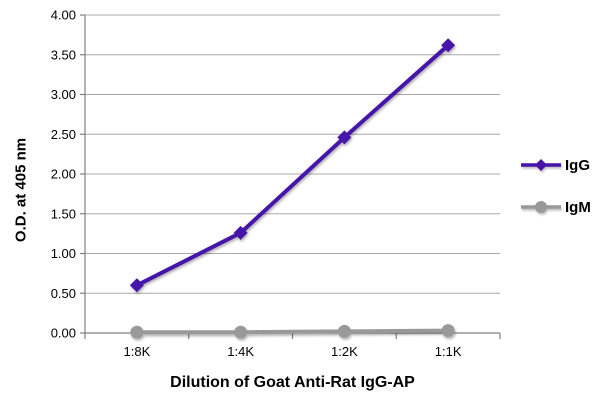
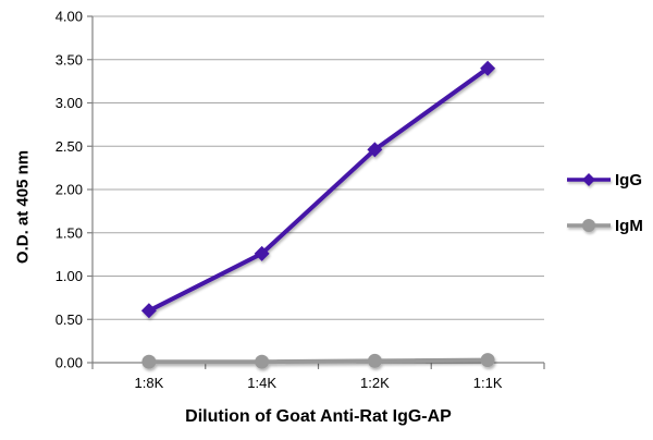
IgG/1:1K: 3.6 -> 3.4
